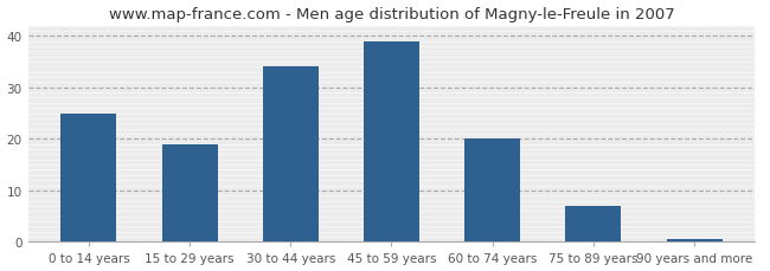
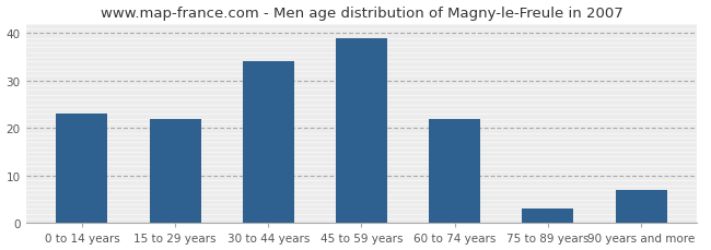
0 to 14 years: 25.0 -> 23.0
15 to 29 years: 19.0 -> 22.0
60 to 74 years: 20.0 -> 22.0
75 to 89 years: 7.0 -> 3.0
90 years and more: 0.5 -> 7.0
